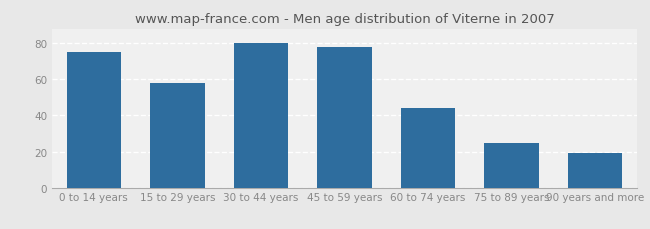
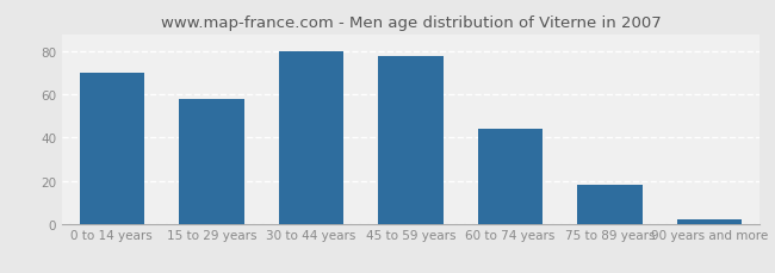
0 to 14 years: 75 -> 70
75 to 89 years: 25 -> 18
90 years and more: 19 -> 2
